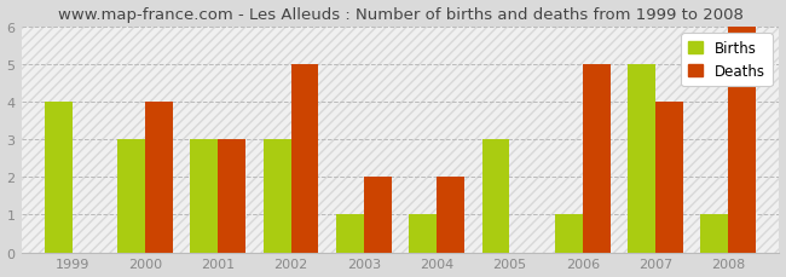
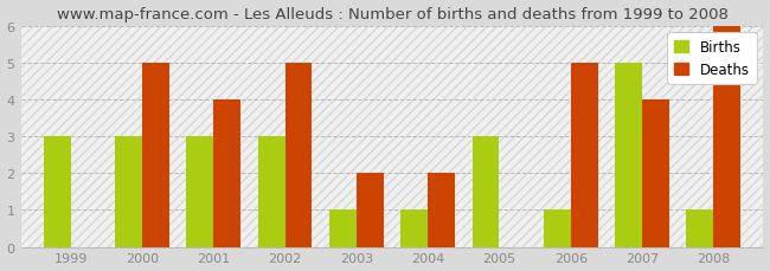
Births/1999: 4 -> 3
Deaths/2000: 4 -> 5
Deaths/2001: 3 -> 4
